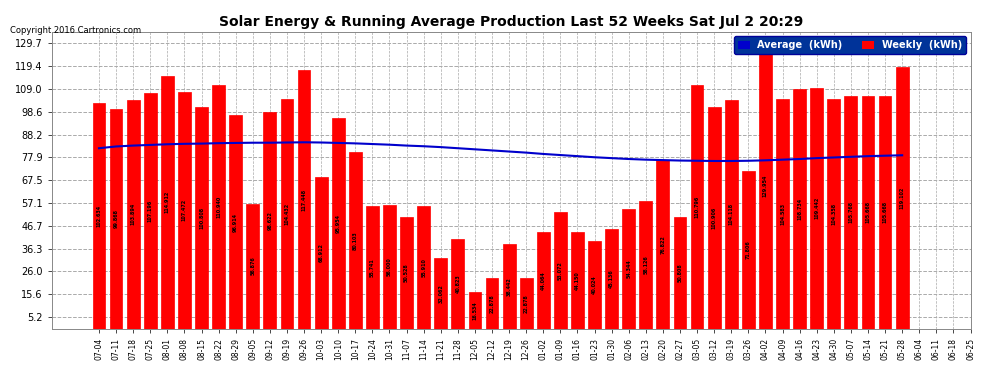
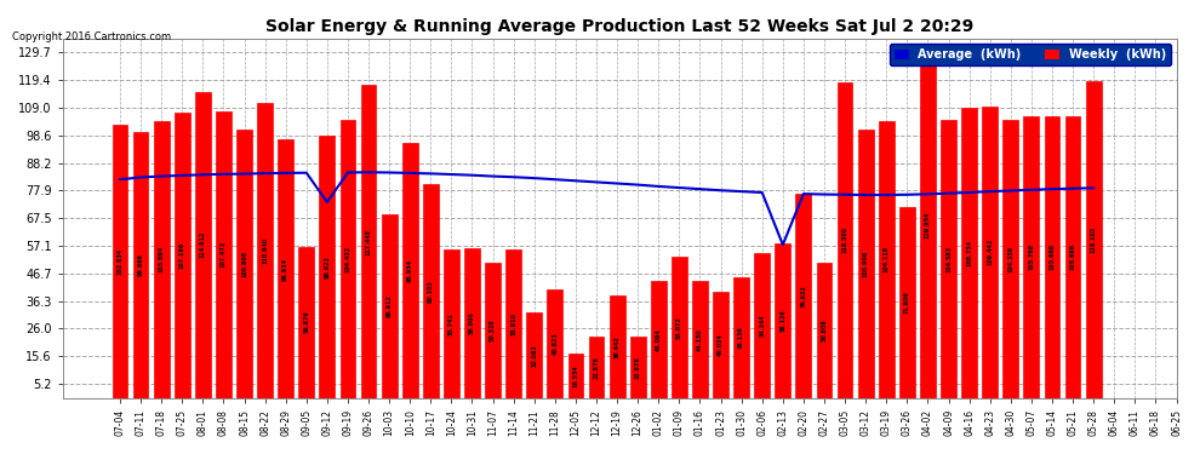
Average (kWh)/09-12: 84.5 -> 73.5
Average (kWh)/02-13: 76.8 -> 57.5
Weekly (kWh)/03-05: 110.8 -> 118.5
